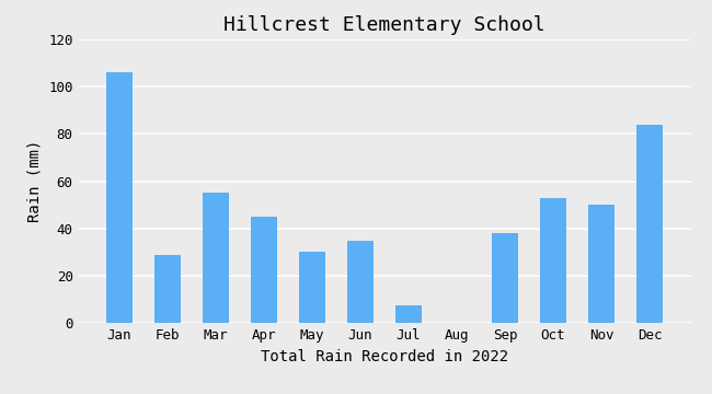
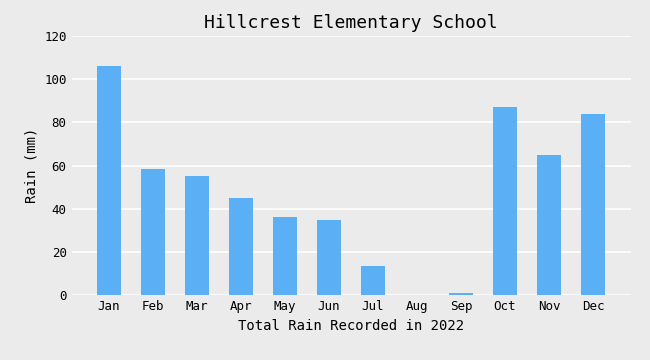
Feb: 29.0 -> 58.5
May: 30.0 -> 36.0
Jul: 7.5 -> 13.5
Sep: 38.0 -> 1.0
Oct: 53.0 -> 87.0
Nov: 50.0 -> 65.0
